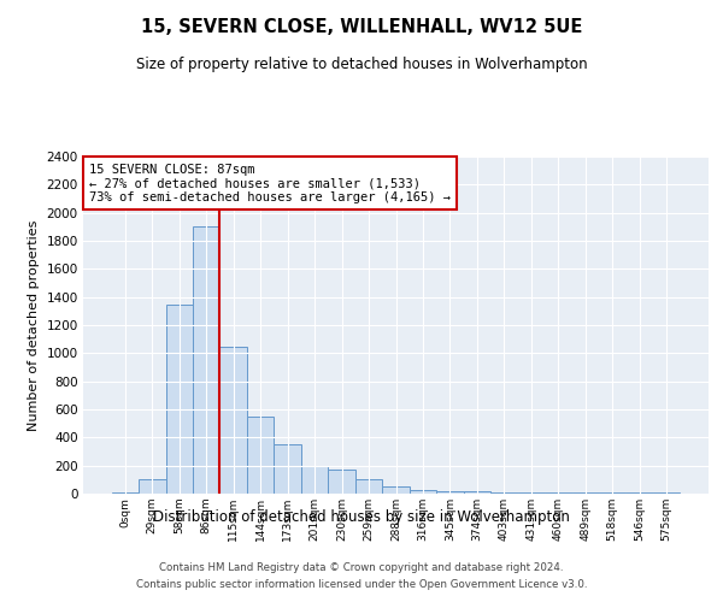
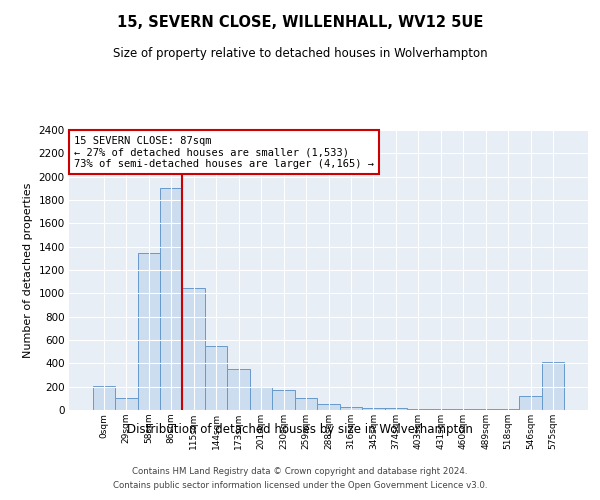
0sqm: 10 -> 210
546sqm: 0 -> 120
575sqm: 0 -> 410
